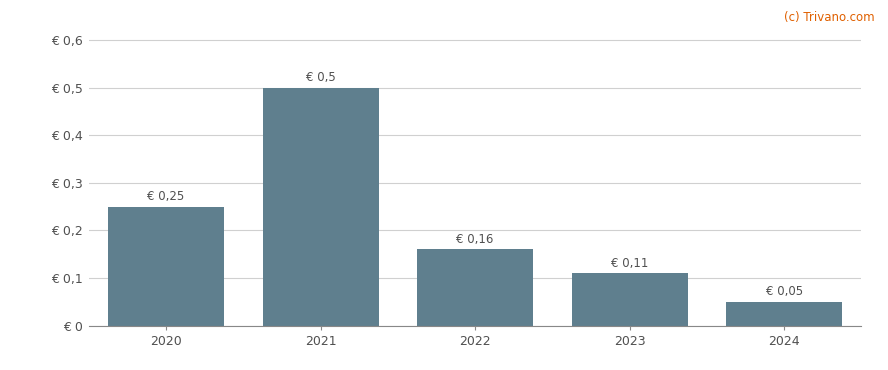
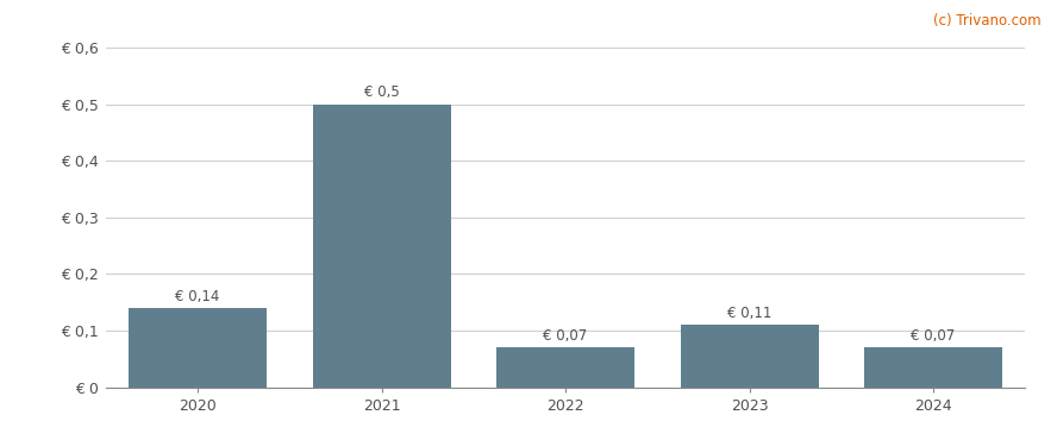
2020: 0,25 -> 0,14
2022: 0,16 -> 0,07
2024: 0,05 -> 0,07
